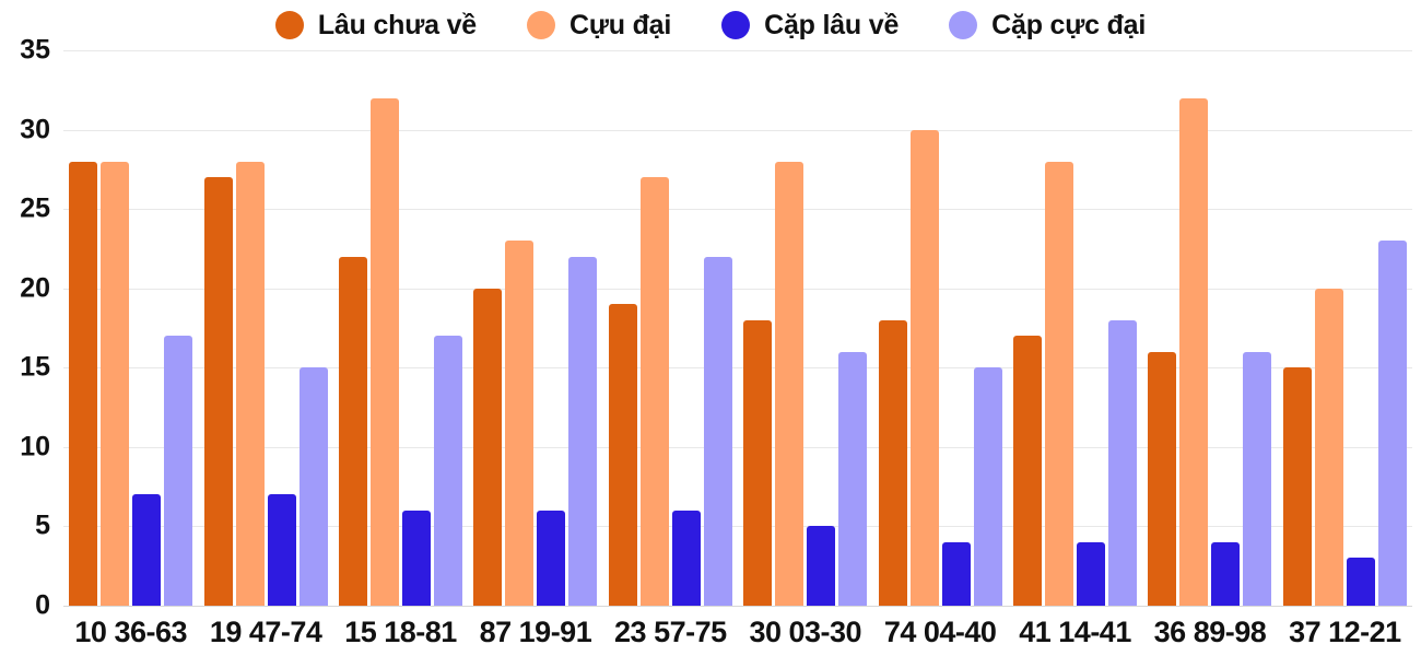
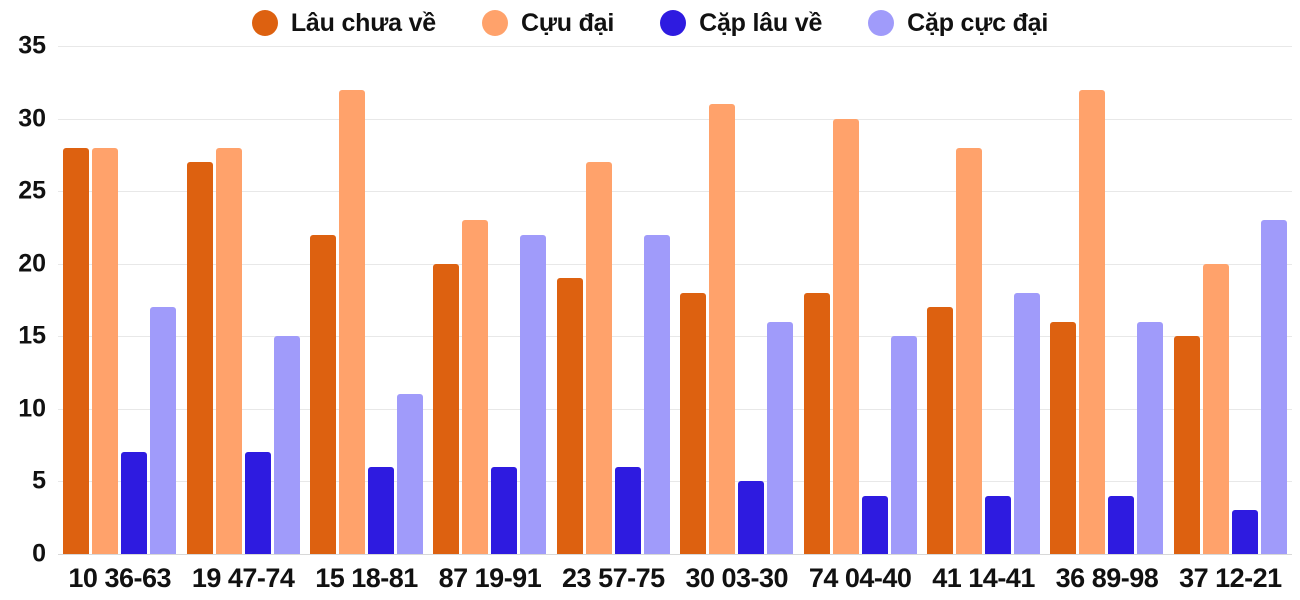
Cặp cực đại/15 18-81: 17 -> 11
Cựu đại/30 03-30: 28 -> 31
